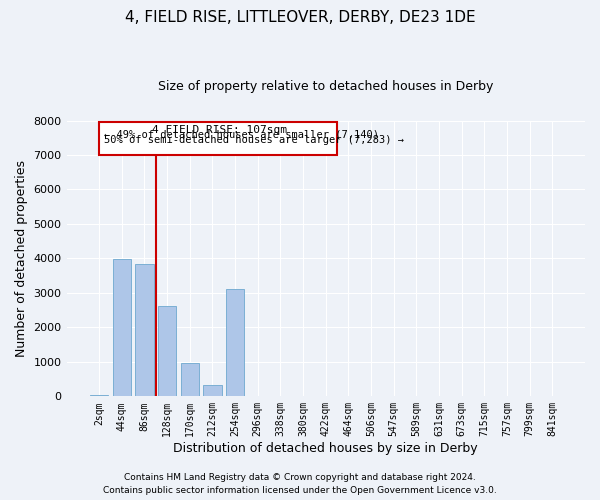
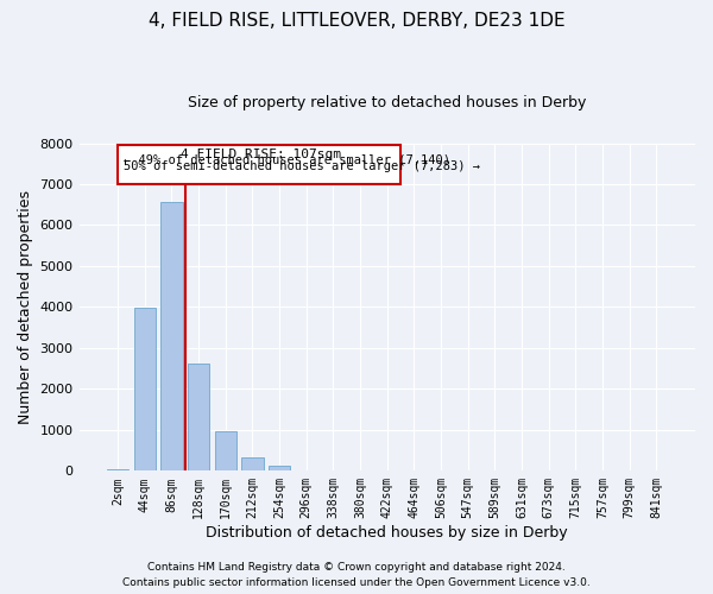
86sqm: 3850 -> 6580
254sqm: 3100 -> 120
